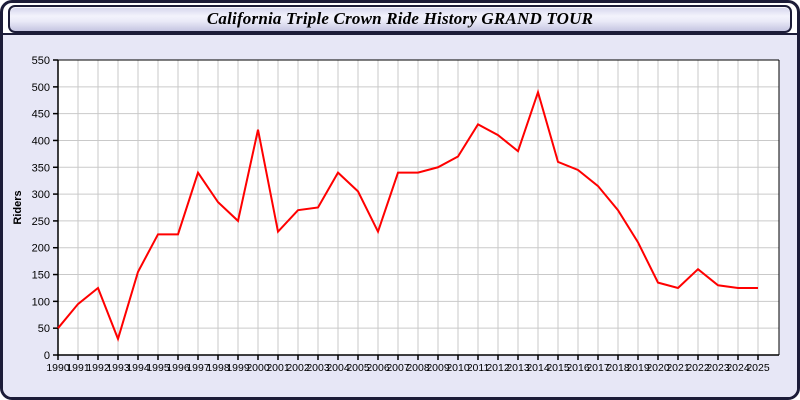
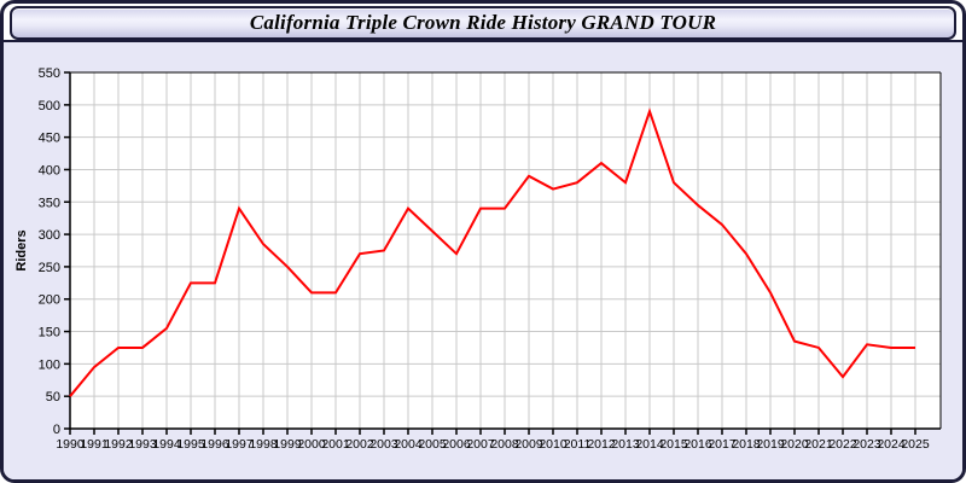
1993: 30 -> 120
2000: 420 -> 210
2001: 230 -> 210
2006: 230 -> 270
2009: 350 -> 390
2011: 430 -> 380
2015: 360 -> 380
2022: 160 -> 80
